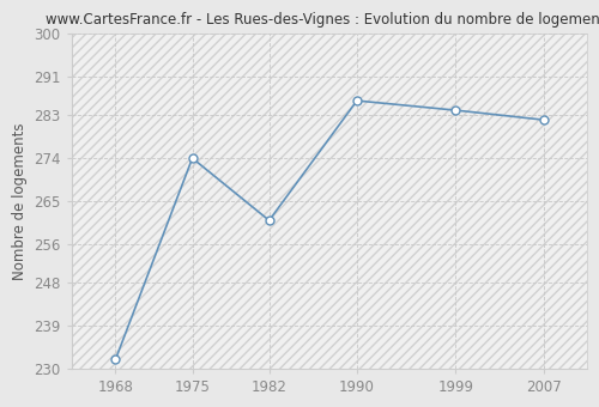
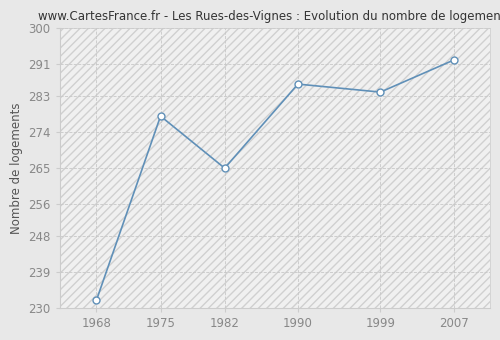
1975: 274 -> 278
1982: 261 -> 265
2007: 282 -> 292
